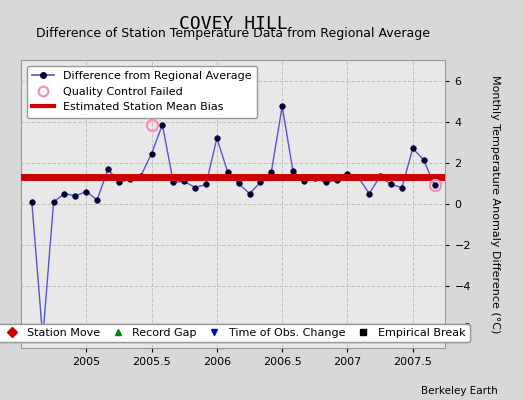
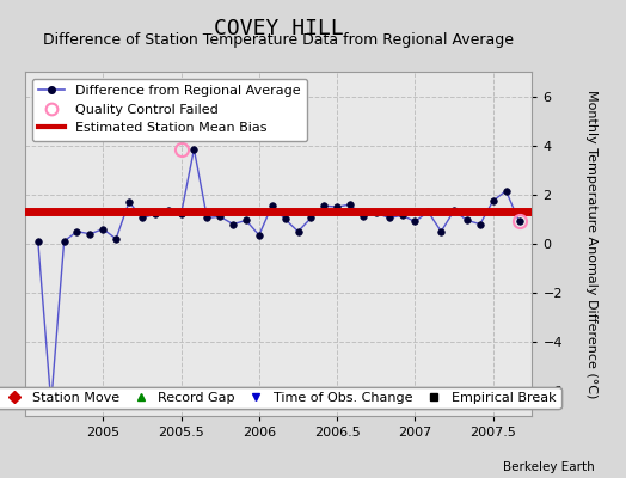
2005.5: 2.45 -> 1.20
2006: 3.20 -> 0.35
2006.5: 4.75 -> 1.50
2007: 1.45 -> 0.90
2007.5: 2.70 -> 1.75
